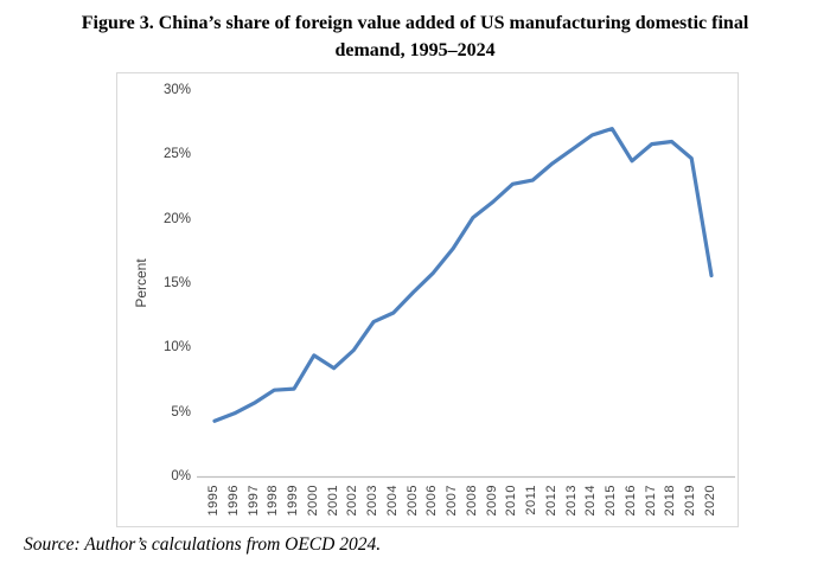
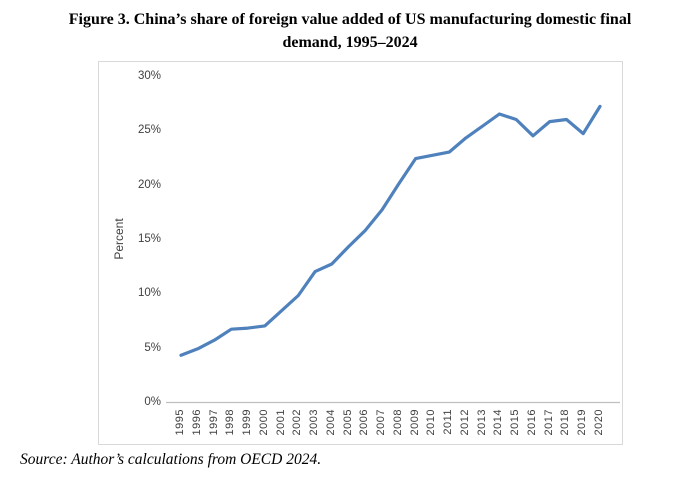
2000: 9.4% -> 7.0%
2009: 21.3% -> 22.4%
2015: 27.0% -> 26.0%
2020: 15.6% -> 27.2%
